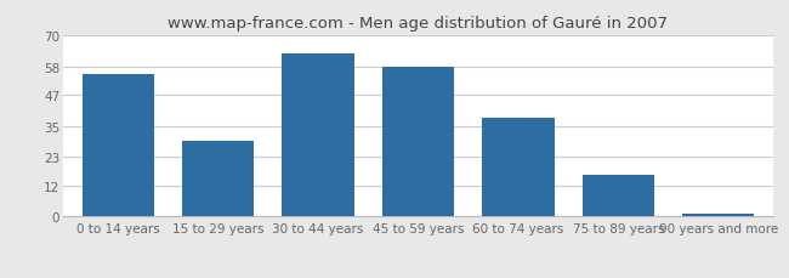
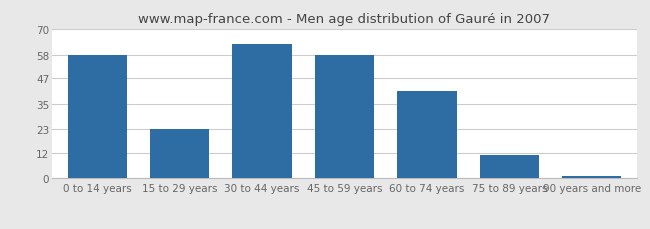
0 to 14 years: 55 -> 58
15 to 29 years: 29 -> 23
60 to 74 years: 38 -> 41
75 to 89 years: 16 -> 11
